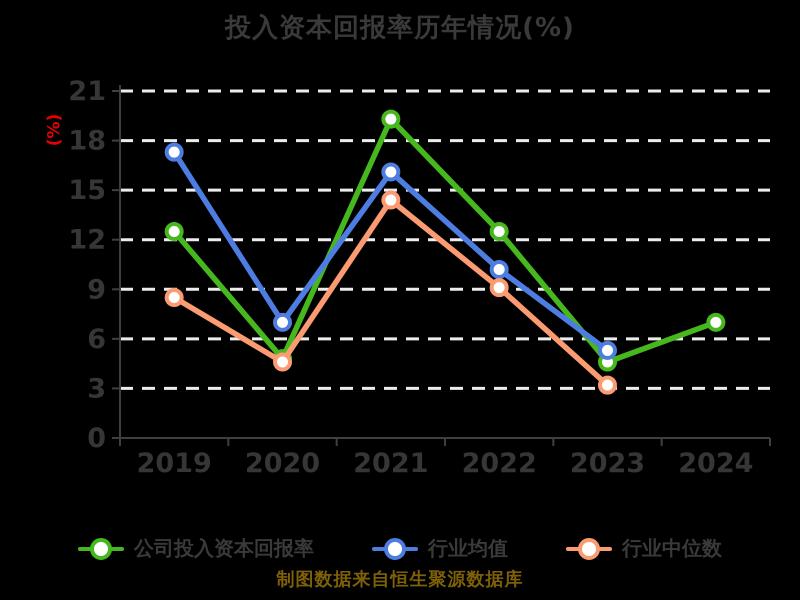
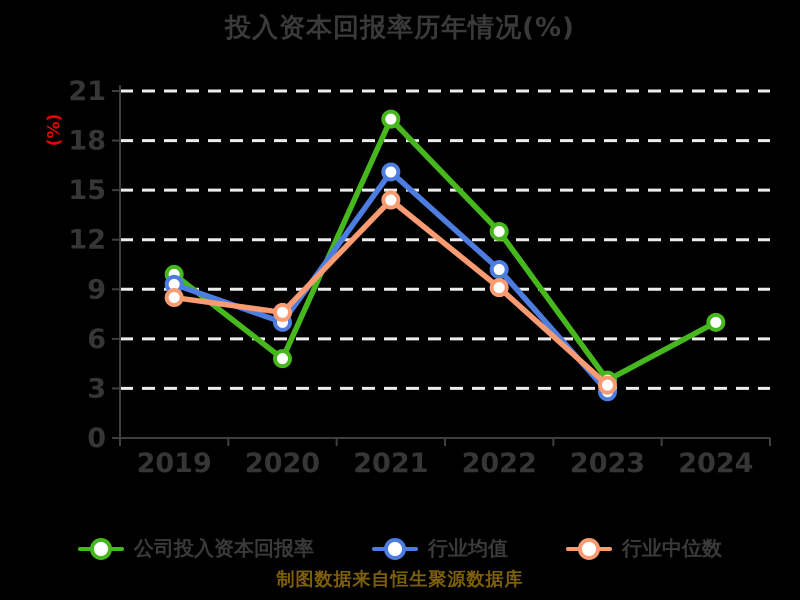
公司投入资本回报率/2019: 12.5 -> 9.9
行业均值/2019: 17.3 -> 9.3
行业中位数/2020: 4.6 -> 7.6
公司投入资本回报率/2023: 4.6 -> 3.5
行业均值/2023: 5.3 -> 2.8
